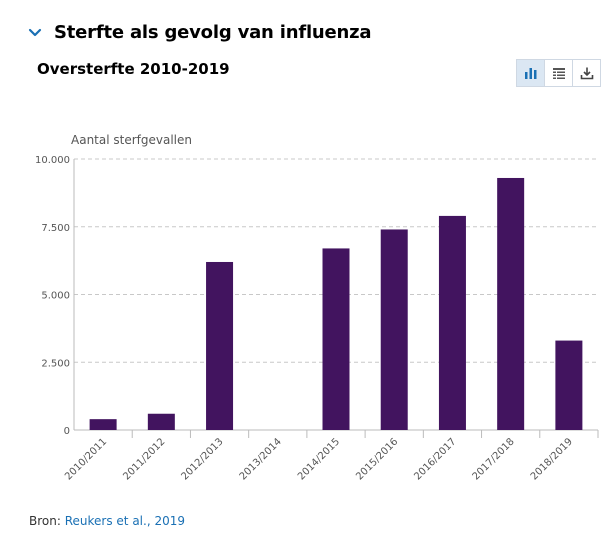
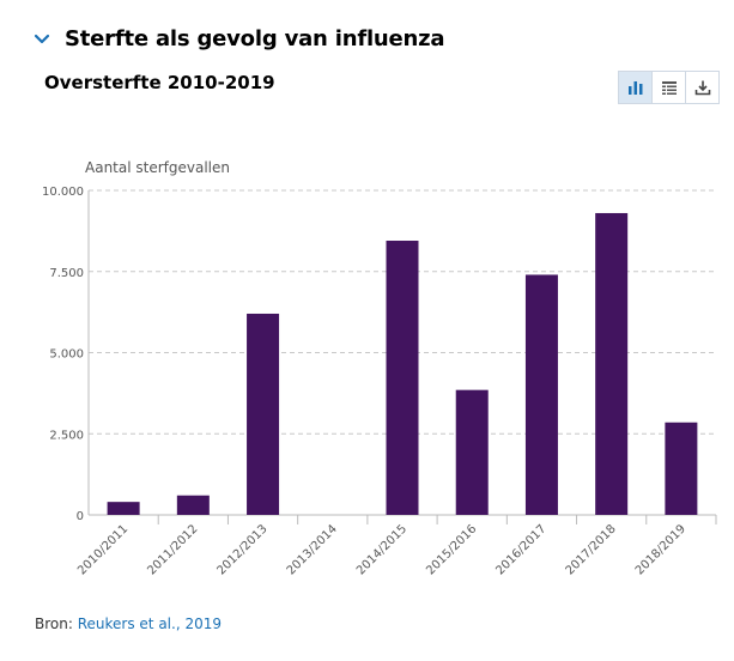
2014/2015: 6700 -> 8400
2015/2016: 7400 -> 3800
2016/2017: 7900 -> 7400
2018/2019: 3300 -> 2800
